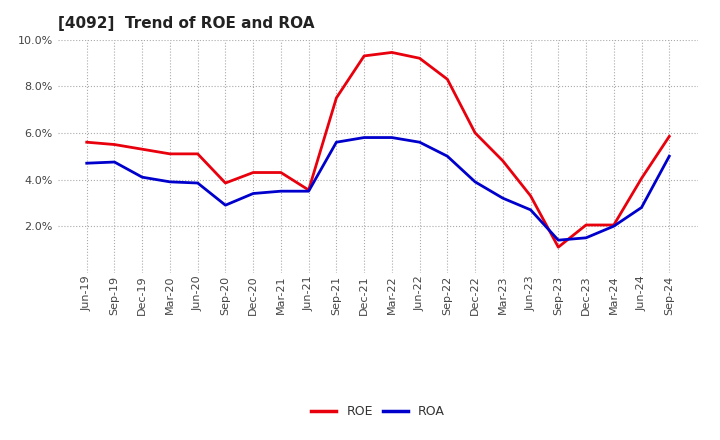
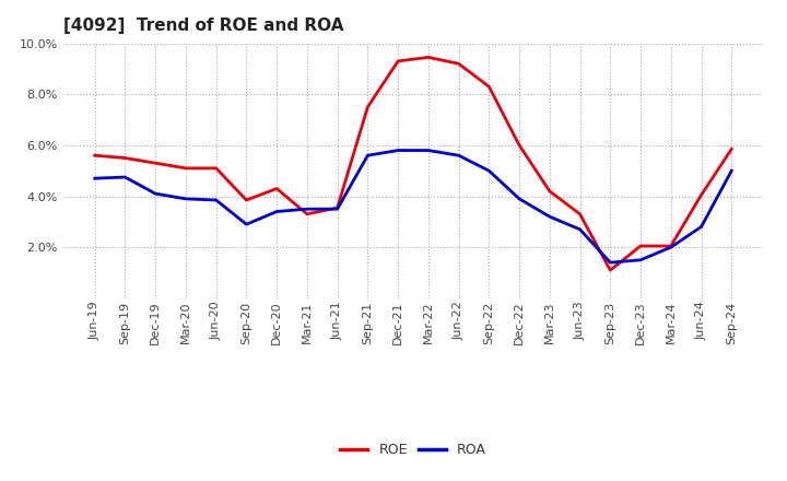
ROE/Mar-21: 4.30% -> 3.30%
ROE/Mar-23: 4.80% -> 4.20%
